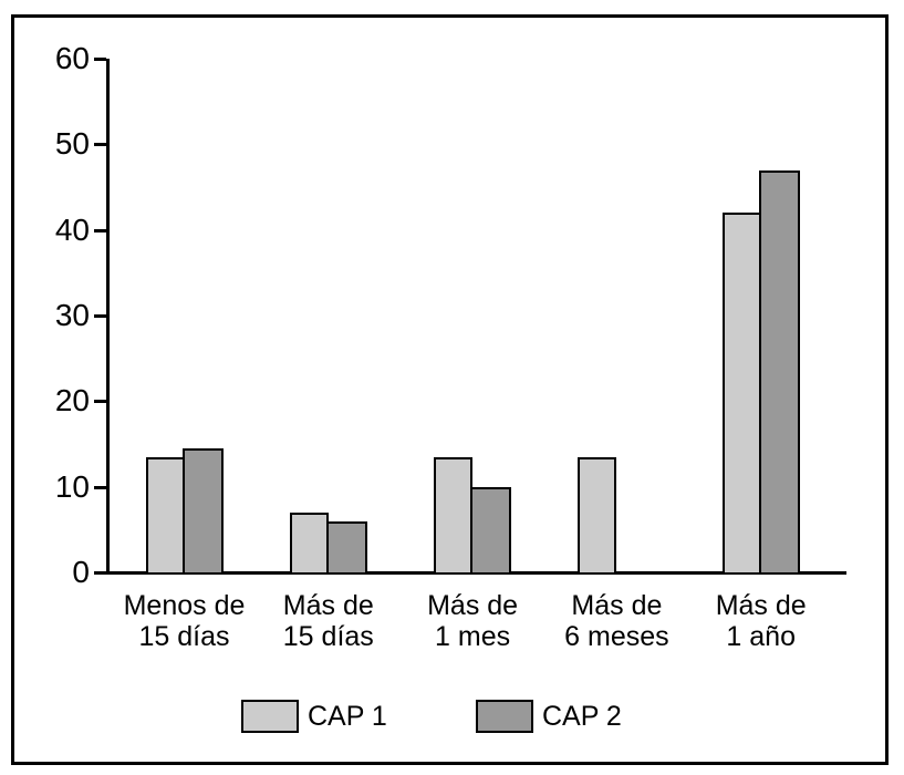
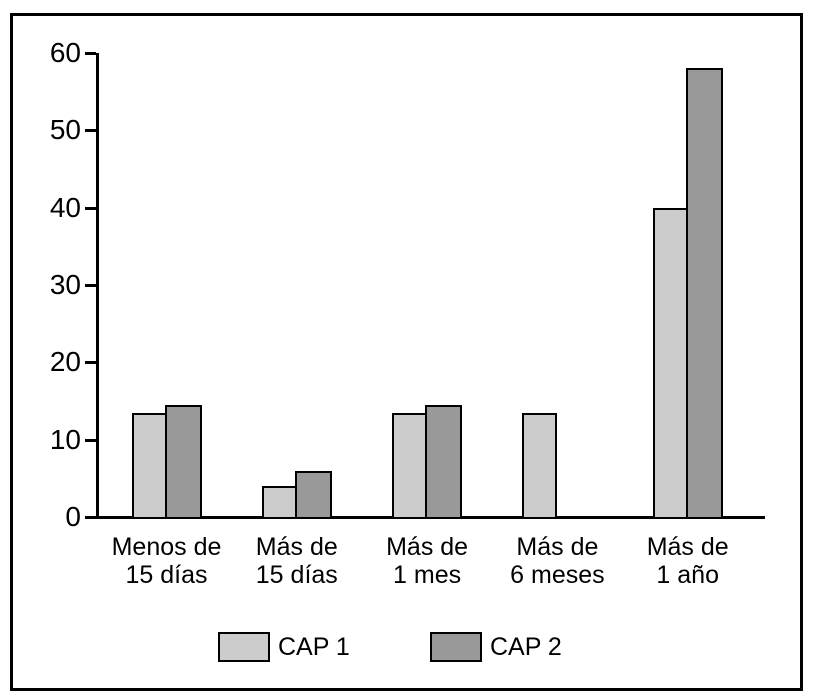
CAP 1/Más de 15 días: 7 -> 4
CAP 2/Más de 1 mes: 10 -> 14
CAP 1/Más de 1 año: 42 -> 40
CAP 2/Más de 1 año: 47 -> 58
